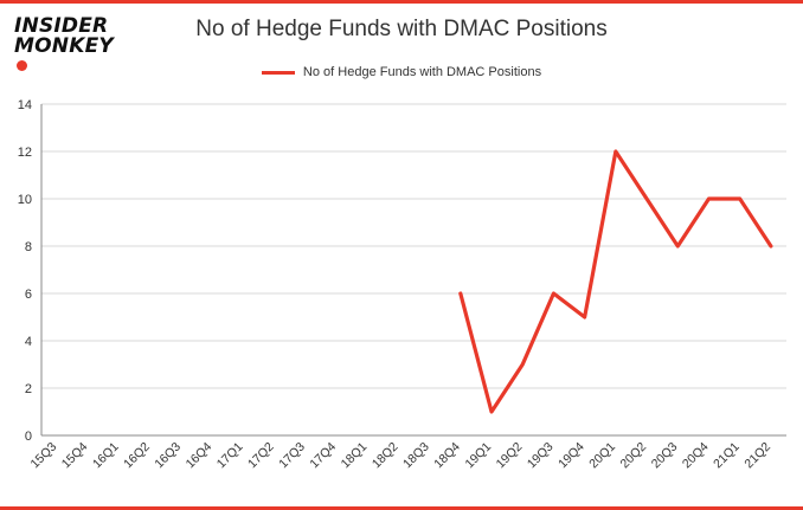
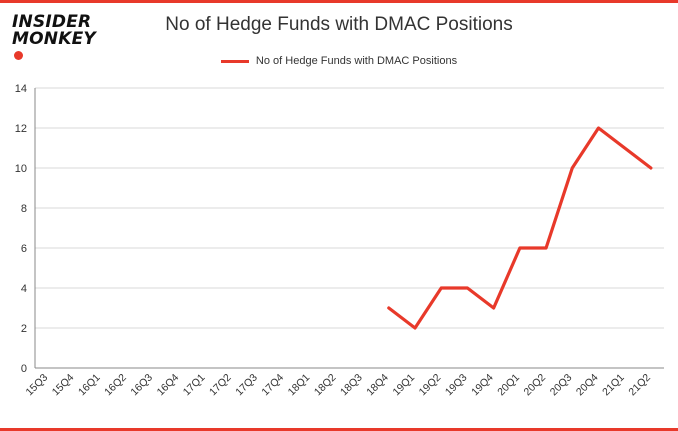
18Q4: 6 -> 3
19Q1: 1 -> 2
19Q2: 3 -> 4
19Q3: 6 -> 4
19Q4: 5 -> 3
20Q1: 12 -> 6
20Q2: 10 -> 6
20Q3: 8 -> 10
20Q4: 10 -> 12
21Q1: 10 -> 11
21Q2: 8 -> 10
